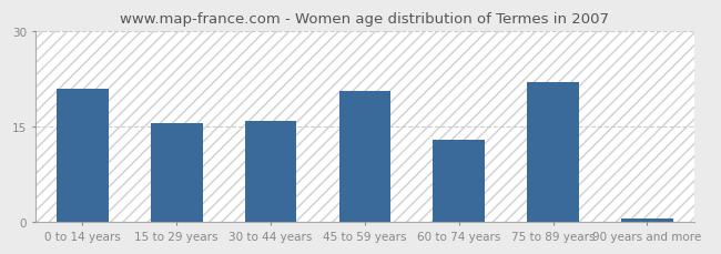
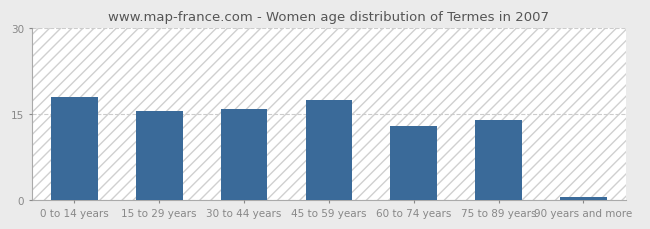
0 to 14 years: 21.0 -> 18.0
45 to 59 years: 20.6 -> 17.5
75 to 89 years: 22.0 -> 14.0
